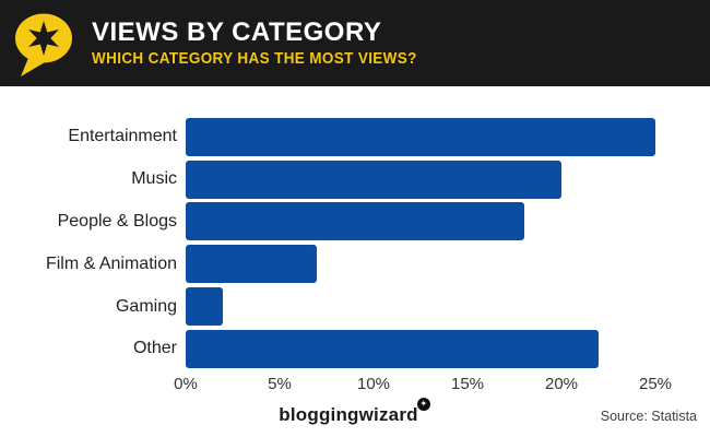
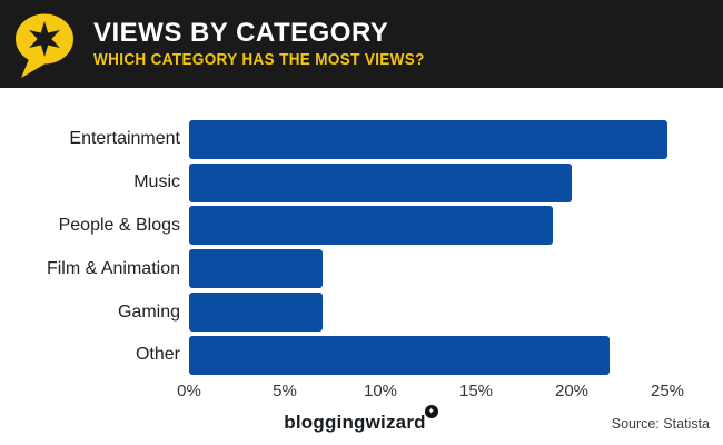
People & Blogs: 18% -> 19%
Gaming: 2% -> 7%
